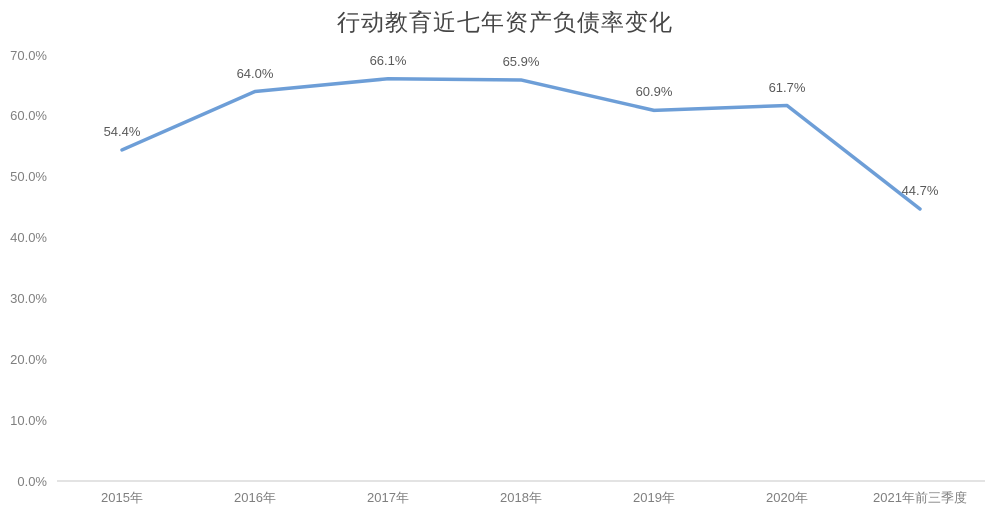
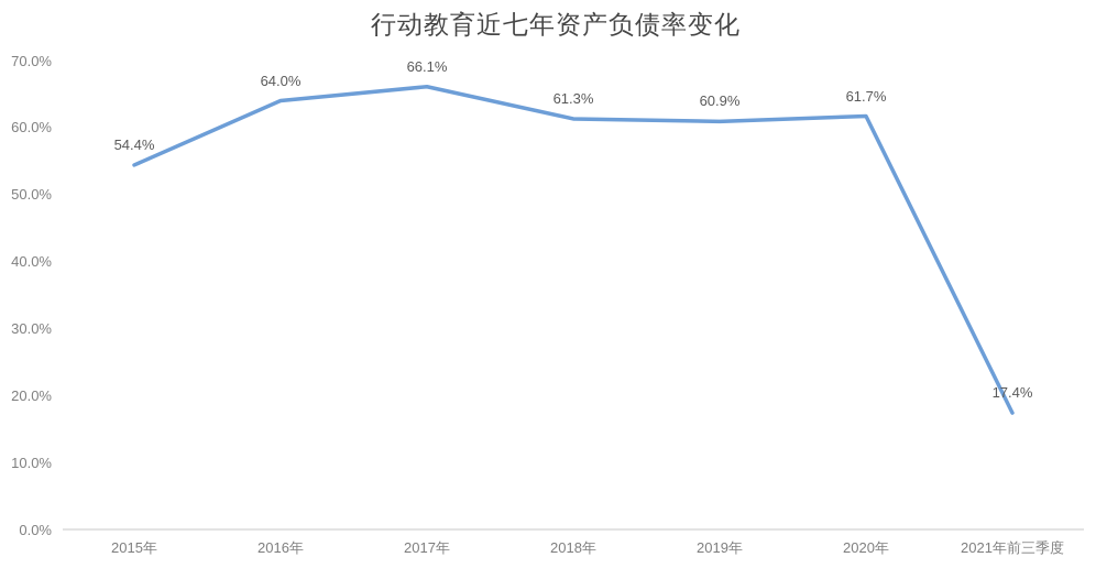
2018年: 65.9% -> 61.3%
2021年前三季度: 44.7% -> 17.4%
